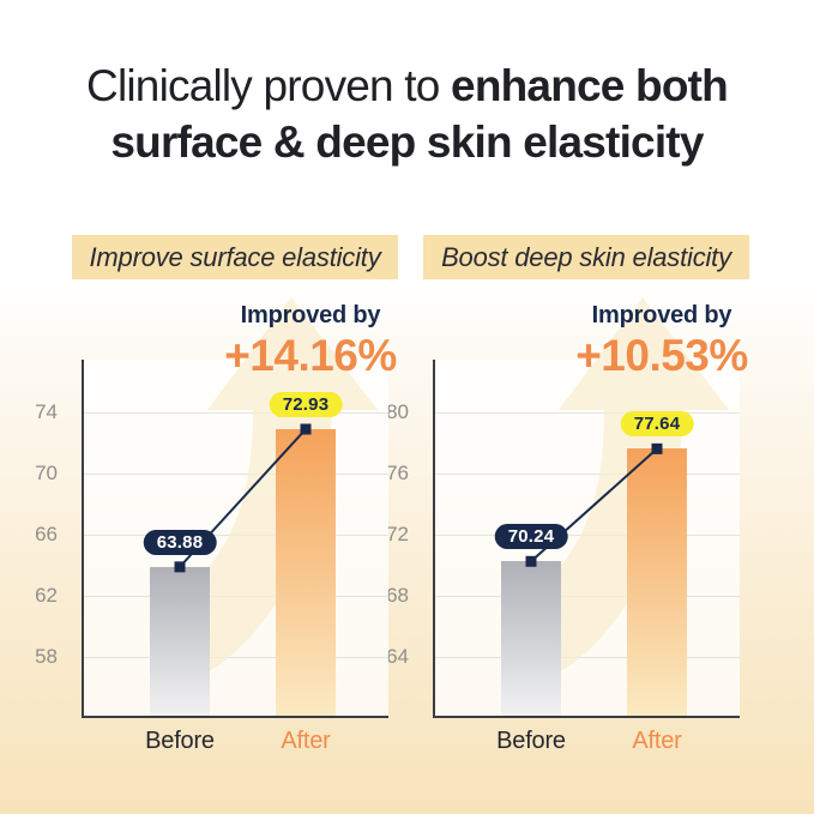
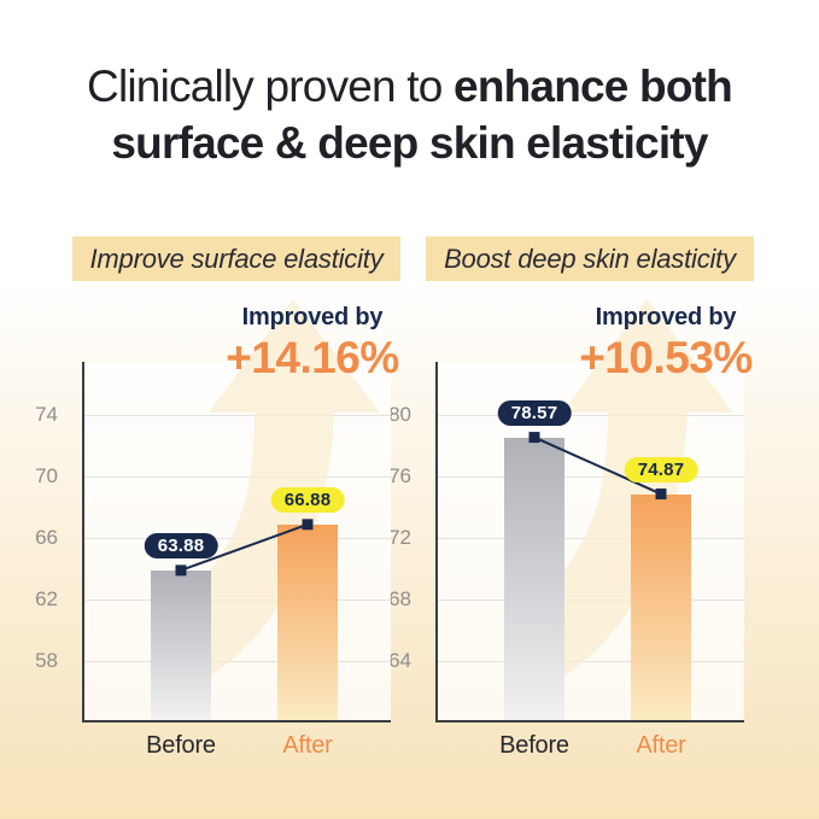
Improve surface elasticity/After: 72.93 -> 66.88
Boost deep skin elasticity/Before: 70.24 -> 78.57
Boost deep skin elasticity/After: 77.64 -> 74.87
